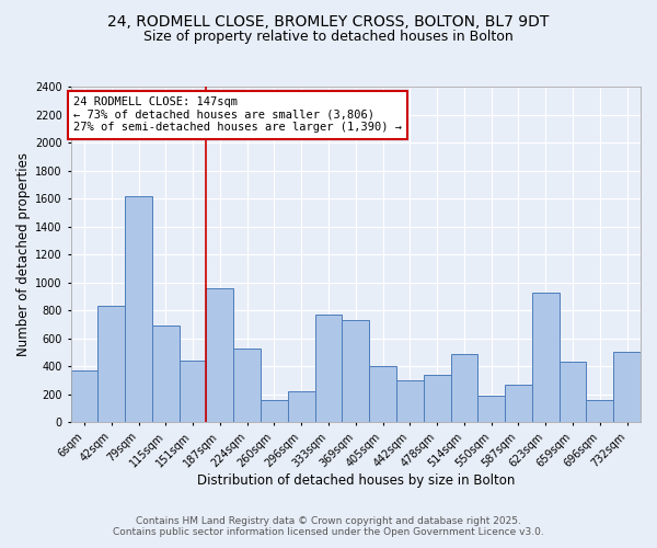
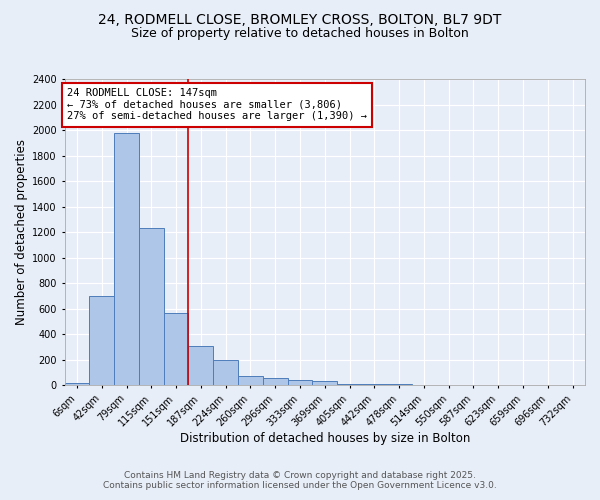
6sqm: 370 -> 20
42sqm: 830 -> 700
79sqm: 1620 -> 1980
115sqm: 690 -> 1230
151sqm: 440 -> 570
187sqm: 960 -> 300
224sqm: 530 -> 200
260sqm: 160 -> 80
296sqm: 220 -> 60
333sqm: 770 -> 40
369sqm: 730 -> 40
405sqm: 400 -> 10
442sqm: 300 -> 10
478sqm: 340 -> 10
514sqm: 490 -> 0
550sqm: 190 -> 0
587sqm: 270 -> 0
623sqm: 930 -> 0
659sqm: 430 -> 0
696sqm: 160 -> 0
732sqm: 500 -> 0
